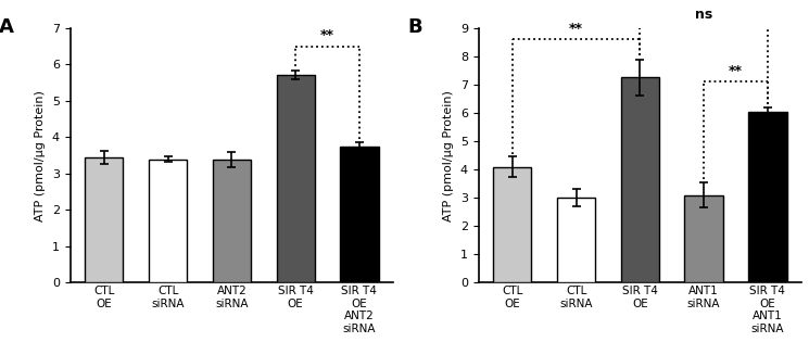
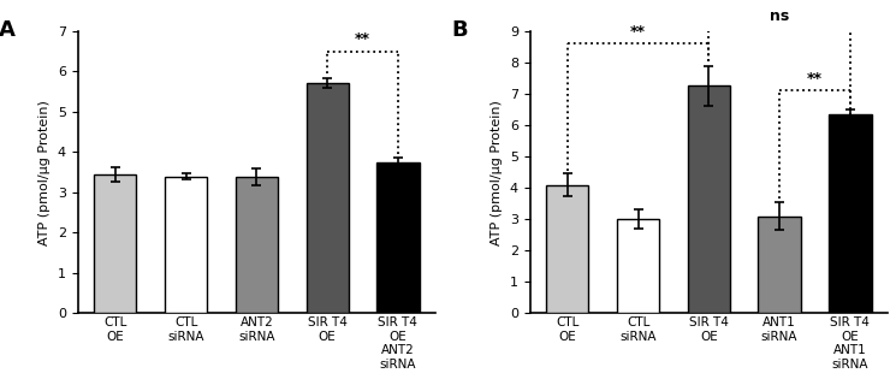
SIR T4 OE ANT1 siRNA: 6.05 -> 6.35
